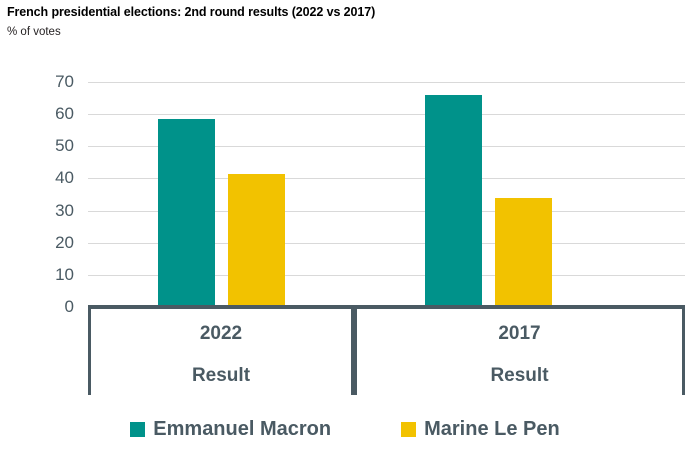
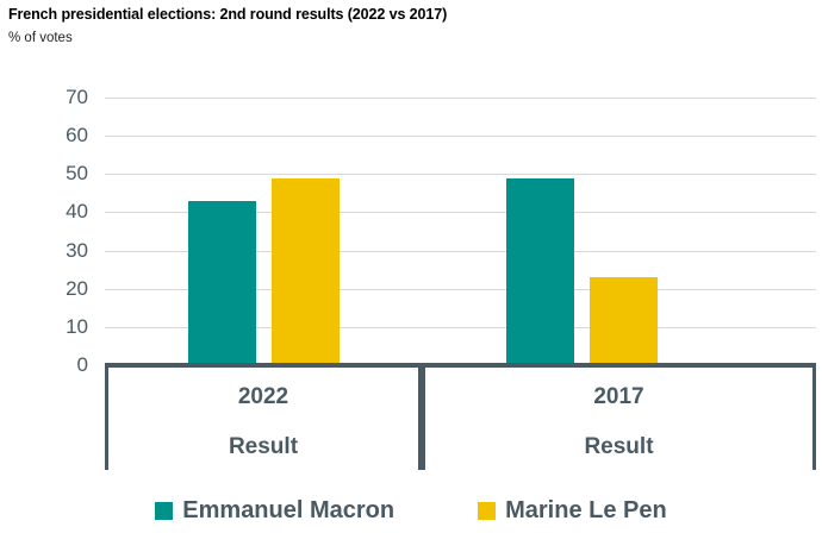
Emmanuel Macron/2022: 58 -> 43
Marine Le Pen/2022: 42 -> 49
Emmanuel Macron/2017: 66 -> 49
Marine Le Pen/2017: 34 -> 23
